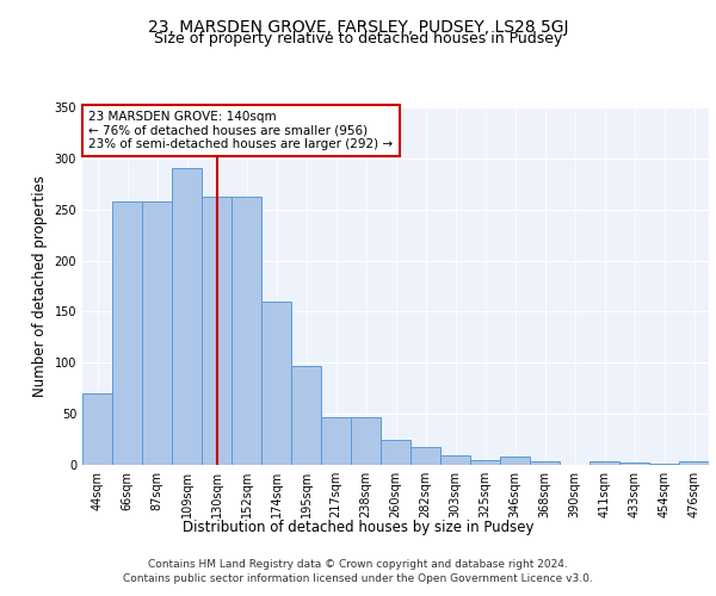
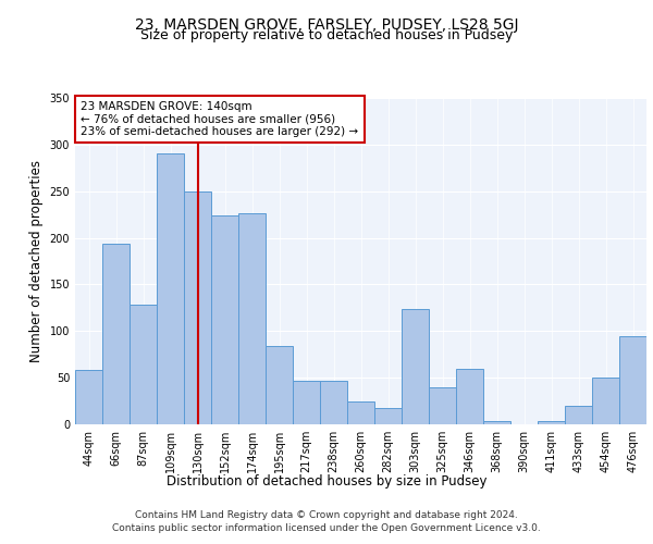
44sqm: 70 -> 58
66sqm: 258 -> 194
87sqm: 258 -> 128
130sqm: 262 -> 250
152sqm: 262 -> 224
174sqm: 160 -> 226
195sqm: 97 -> 84
303sqm: 9 -> 124
325sqm: 5 -> 40
346sqm: 8 -> 60
433sqm: 2 -> 20
454sqm: 1 -> 50
476sqm: 3 -> 94
